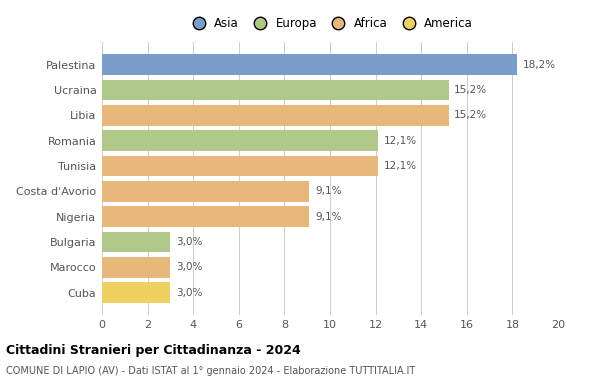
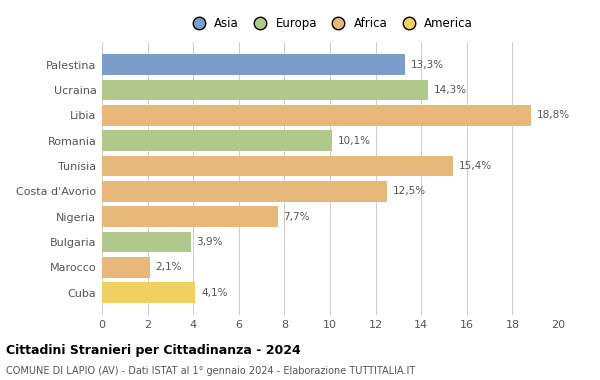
Palestina: 18,2% -> 13,3%
Ucraina: 15,2% -> 14,3%
Libia: 15,2% -> 18,8%
Romania: 12,1% -> 10,1%
Tunisia: 12,1% -> 15,4%
Costa d'Avorio: 9,1% -> 12,5%
Nigeria: 9,1% -> 7,7%
Bulgaria: 3,0% -> 3,9%
Marocco: 3,0% -> 2,1%
Cuba: 3,0% -> 4,1%
